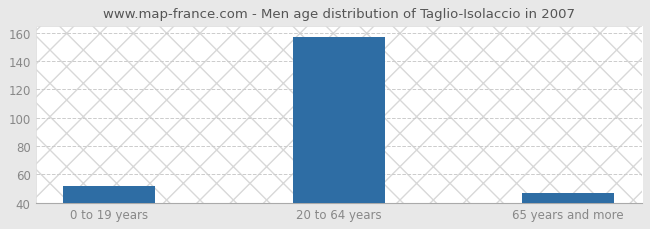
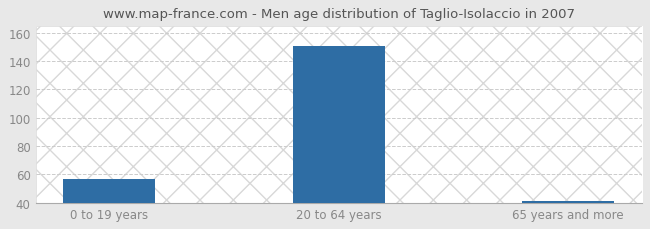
0 to 19 years: 52 -> 57
20 to 64 years: 157 -> 151
65 years and more: 47 -> 41
